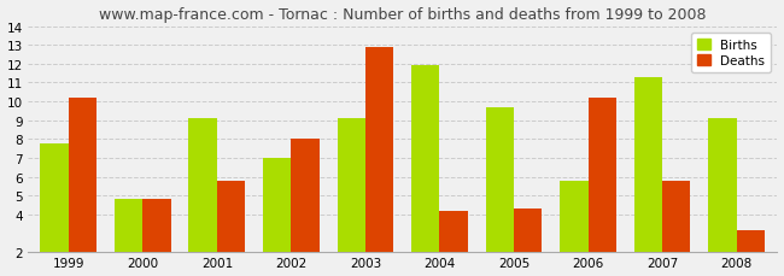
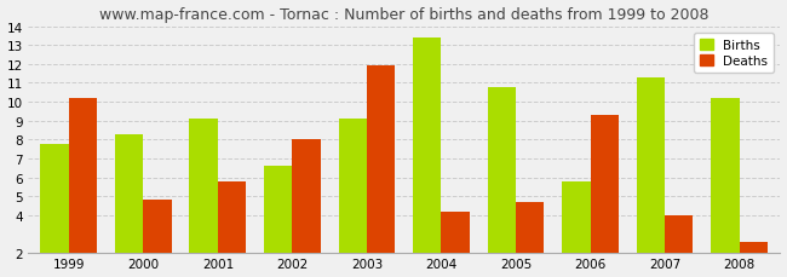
Births/2000: 4.8 -> 8.3
Births/2002: 7.0 -> 6.6
Deaths/2003: 12.9 -> 11.9
Births/2004: 11.9 -> 13.4
Births/2005: 9.7 -> 10.8
Deaths/2005: 4.3 -> 4.7
Deaths/2006: 10.2 -> 9.3
Deaths/2007: 5.8 -> 4.0
Births/2008: 9.1 -> 10.2
Deaths/2008: 3.2 -> 2.6
